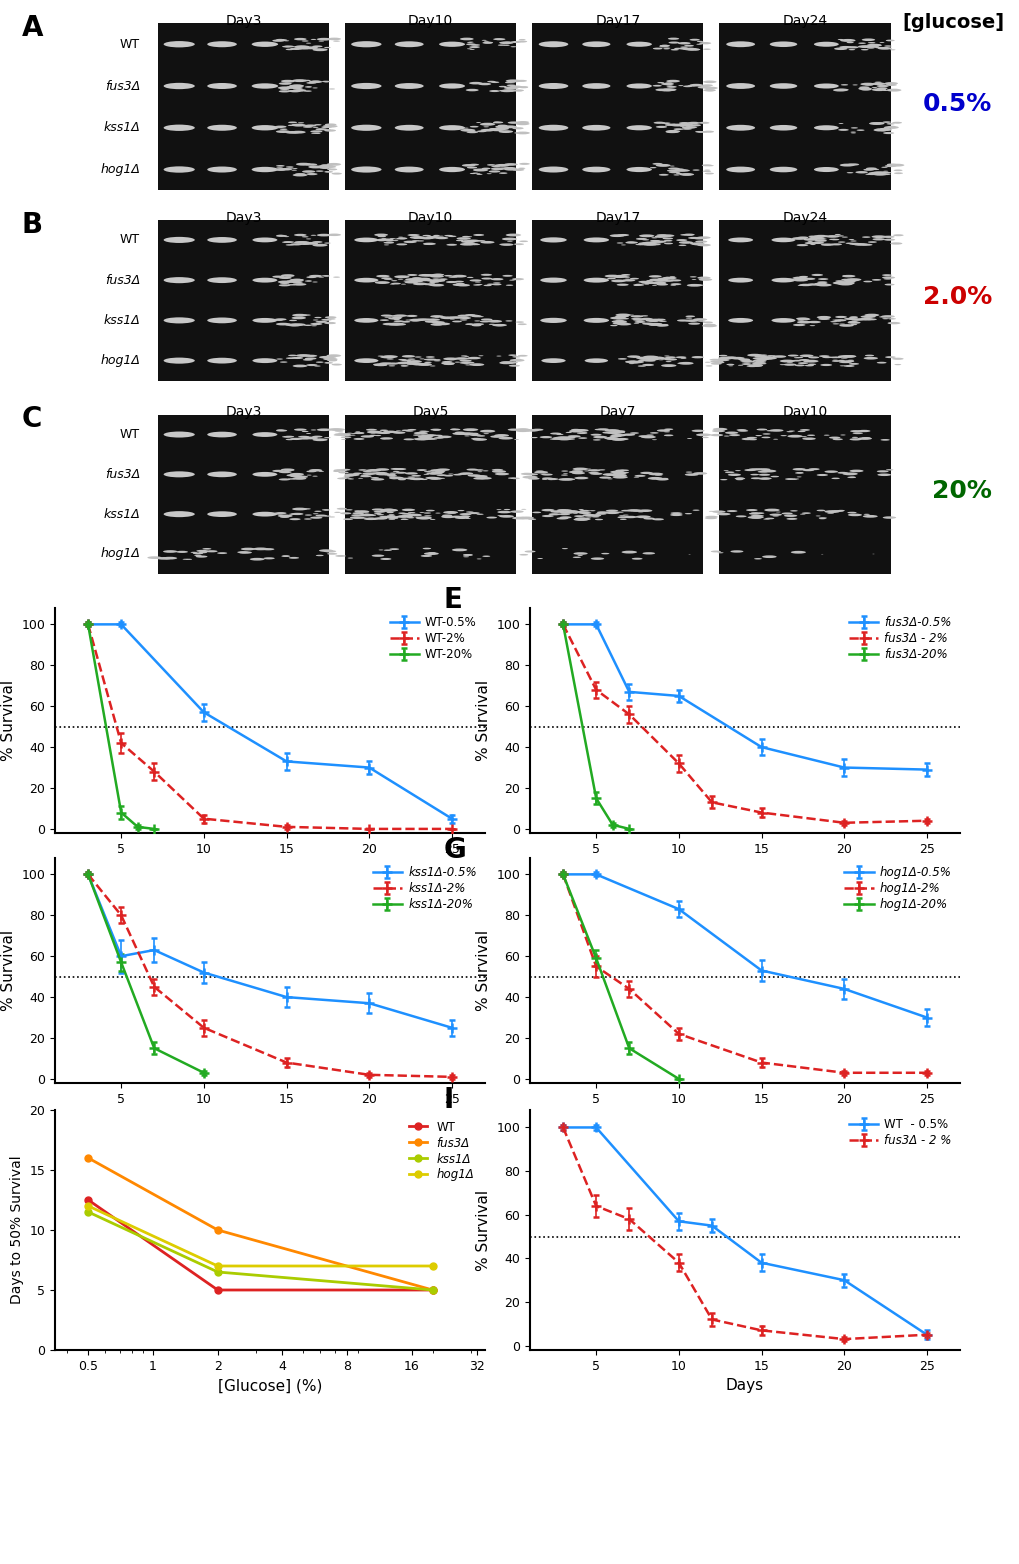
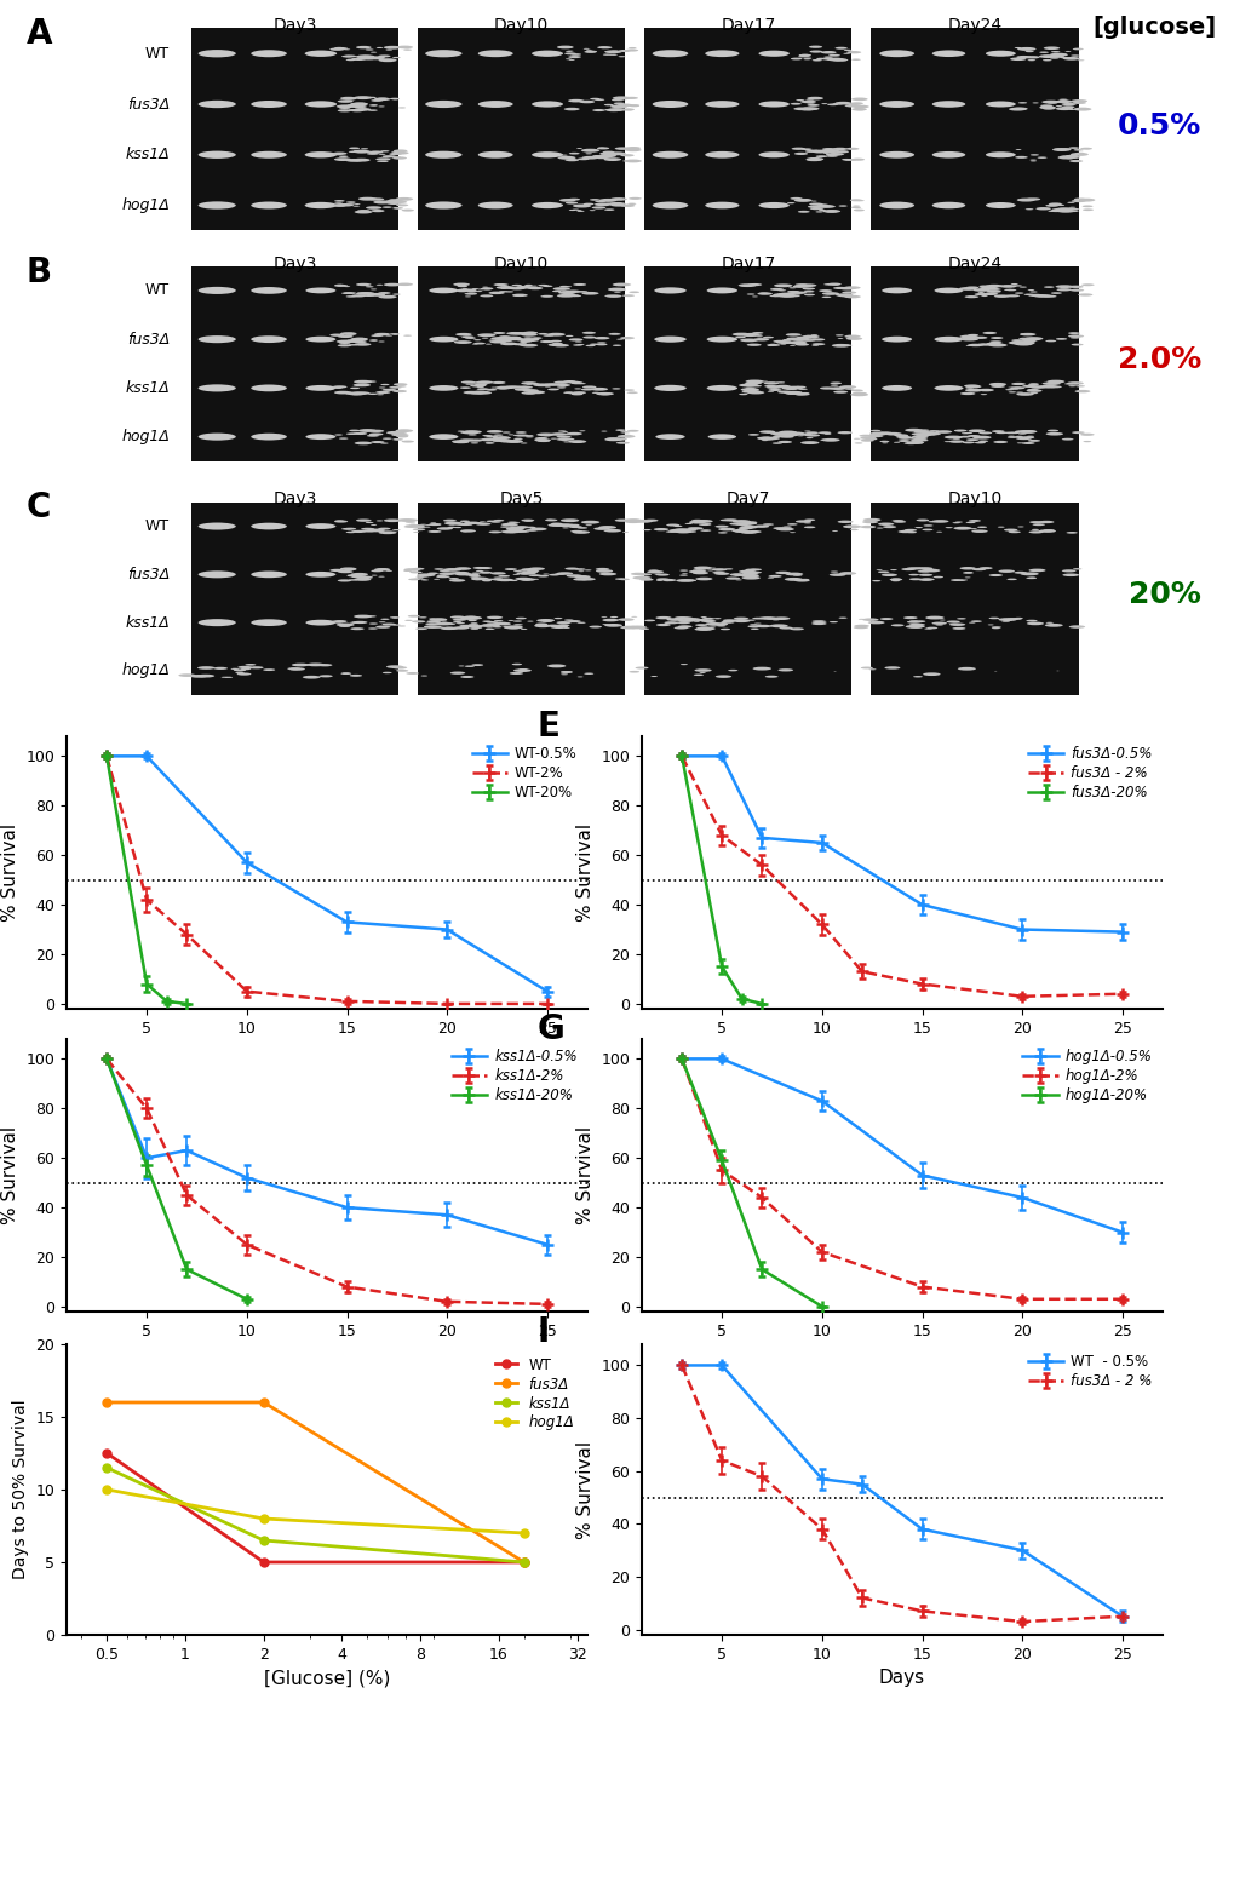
hog1Δ/0.5: 12 -> 10
fus3Δ/2: 10 -> 16
hog1Δ/2: 7 -> 8
